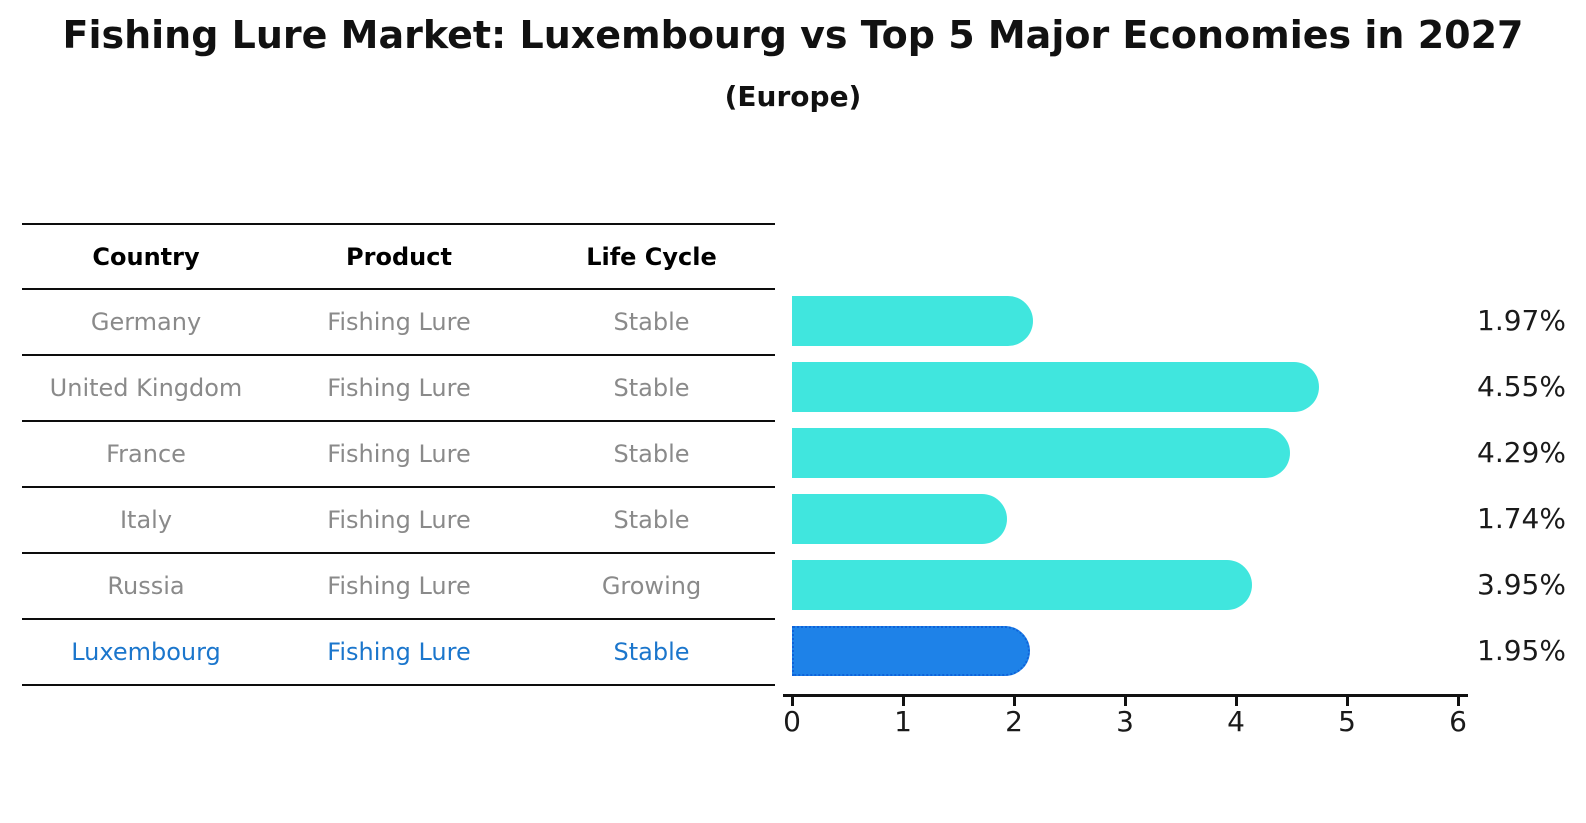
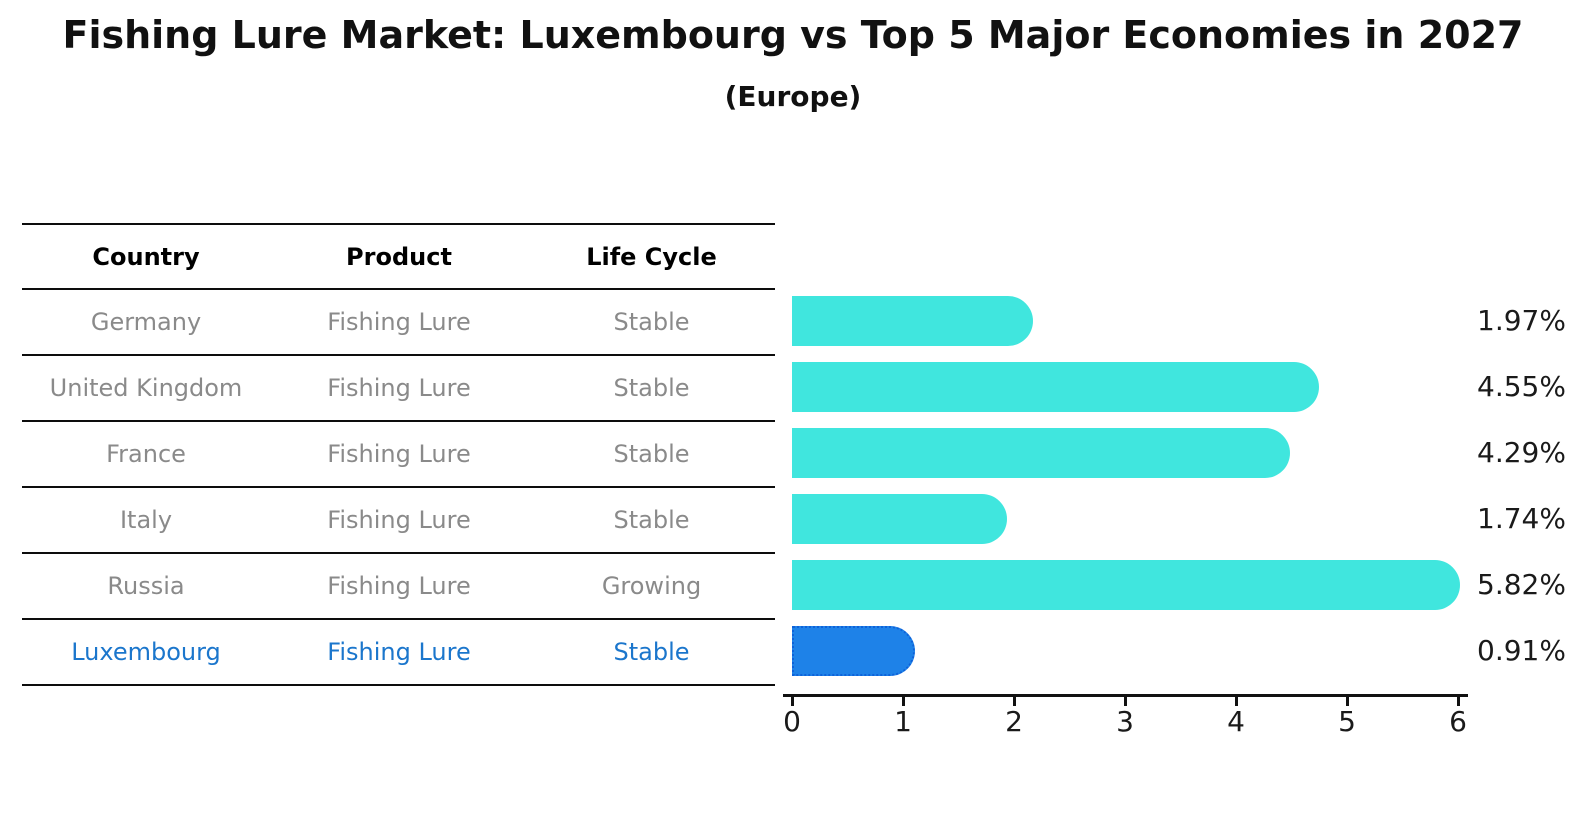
Russia: 3.95% -> 5.82%
Luxembourg: 1.95% -> 0.91%
